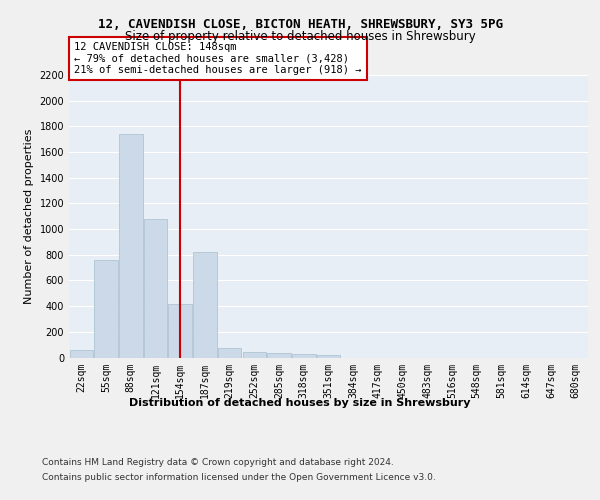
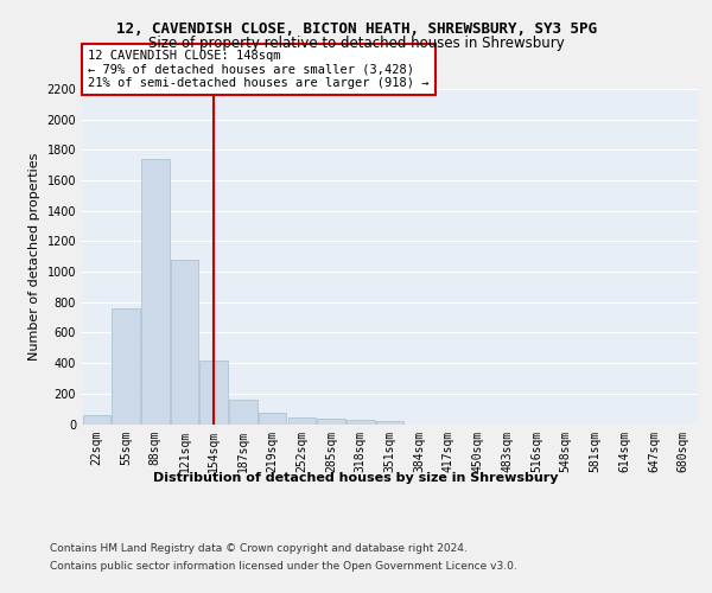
187sqm: 820 -> 160
